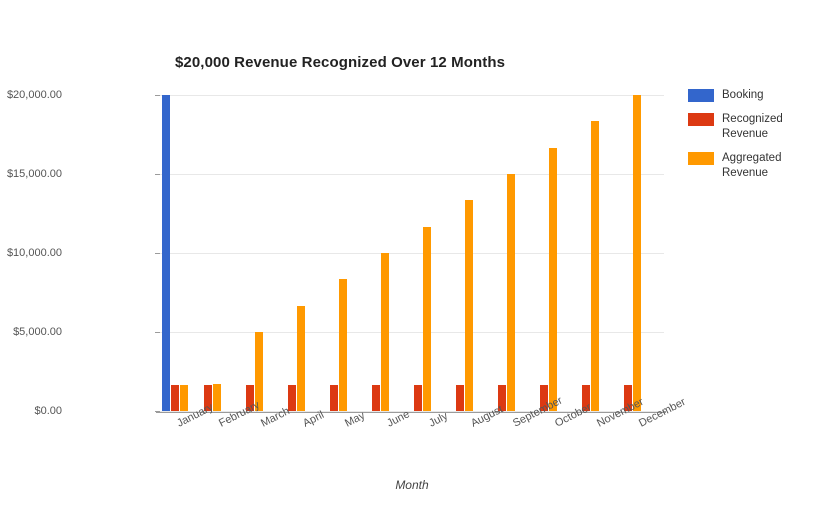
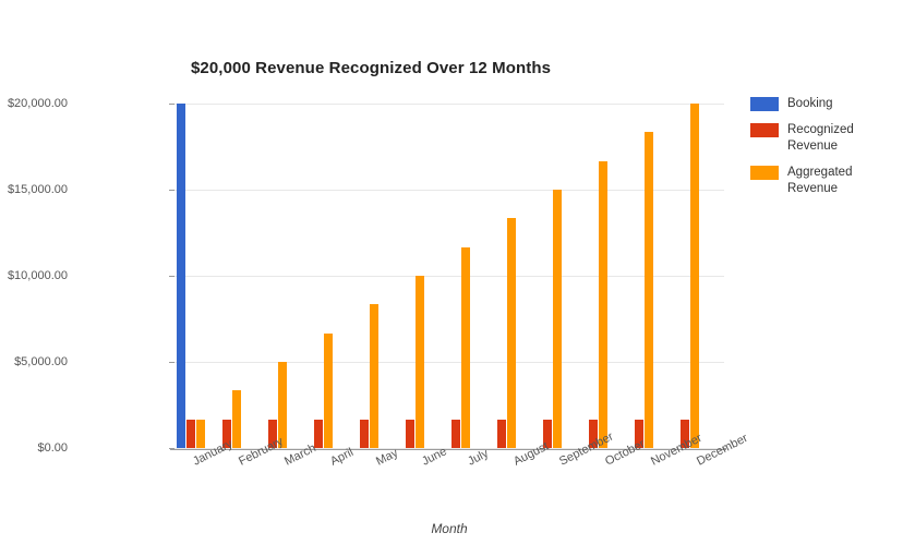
Aggregated Revenue/February: $1700 -> $3300
